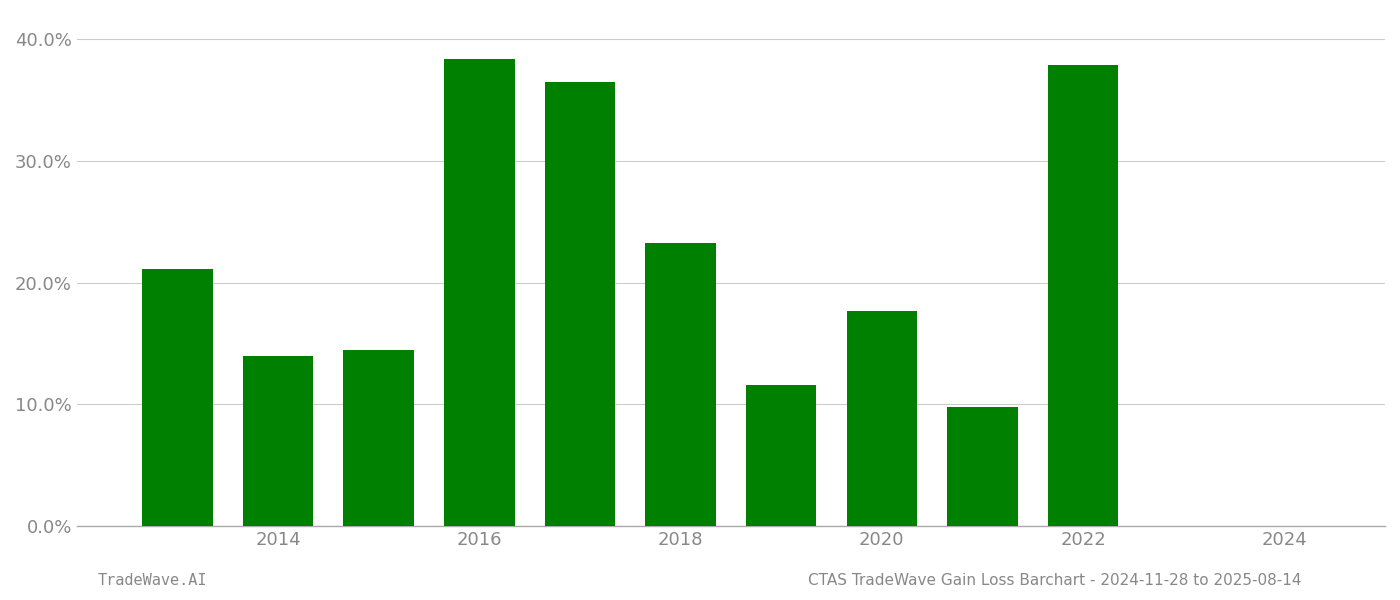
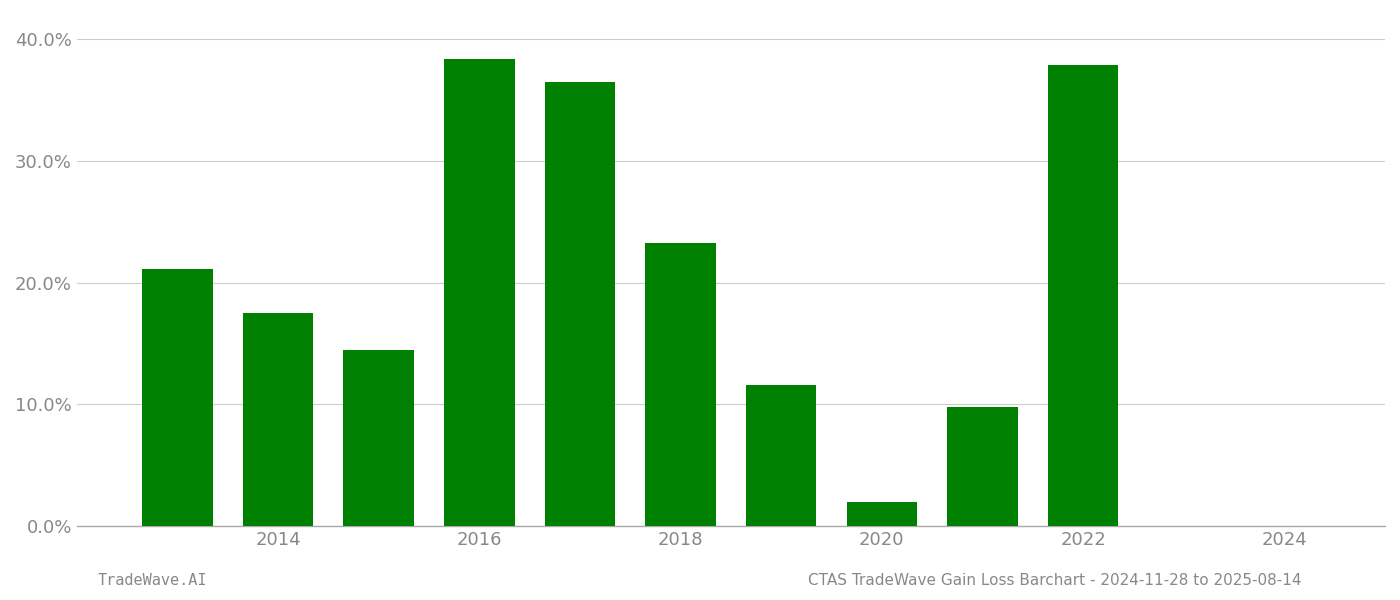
2014: 14.0% -> 17.5%
2020: 17.7% -> 2.0%
